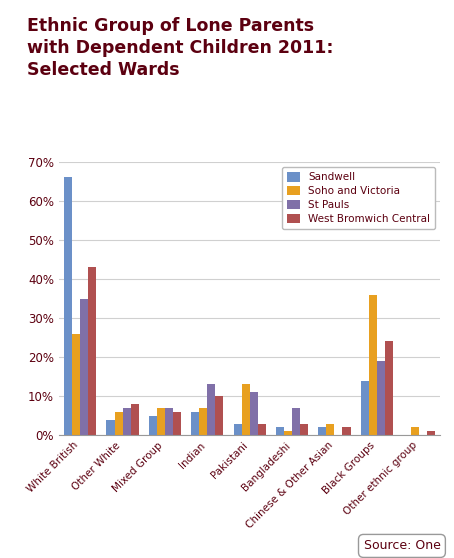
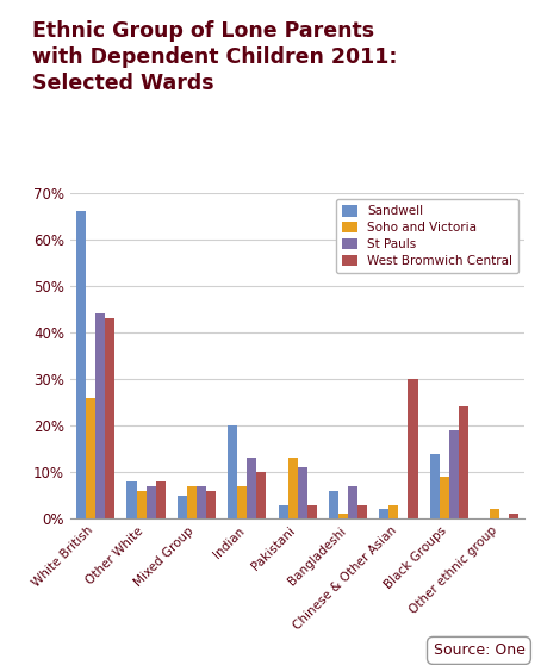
St Pauls/White British: 35% -> 44%
Sandwell/Other White: 4% -> 8%
Sandwell/Indian: 6% -> 20%
Sandwell/Bangladeshi: 2% -> 6%
West Bromwich Central/Chinese & Other Asian: 2% -> 30%
Soho and Victoria/Black Groups: 36% -> 9%
